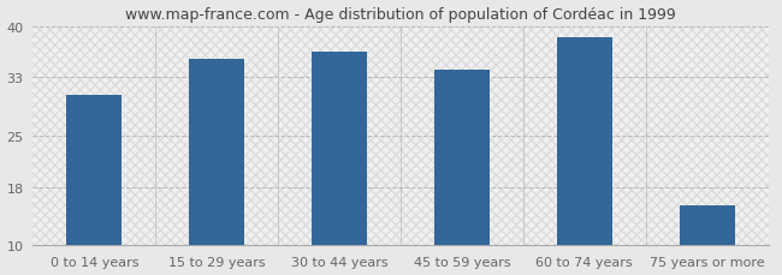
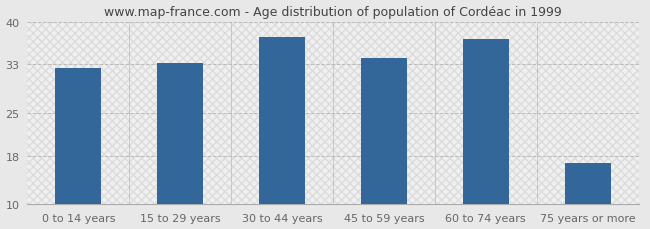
0 to 14 years: 30.5 -> 32.4
15 to 29 years: 35.5 -> 33.2
30 to 44 years: 36.5 -> 37.4
60 to 74 years: 38.5 -> 37.2
75 years or more: 15.5 -> 16.8
